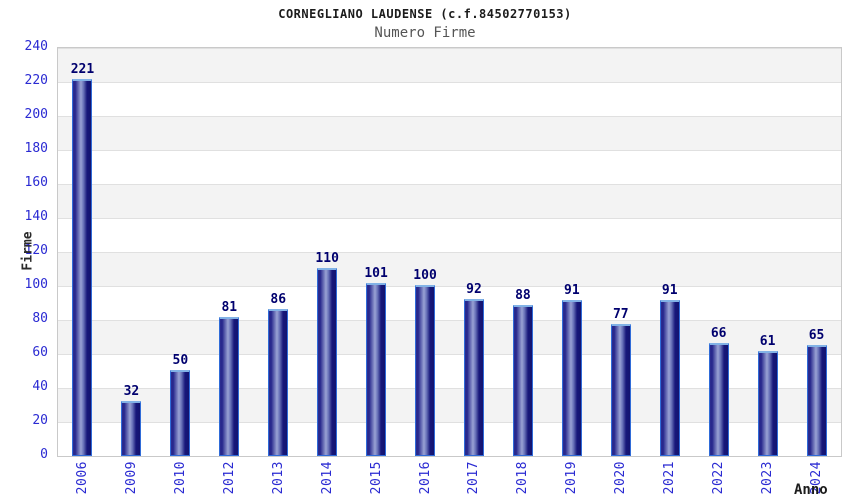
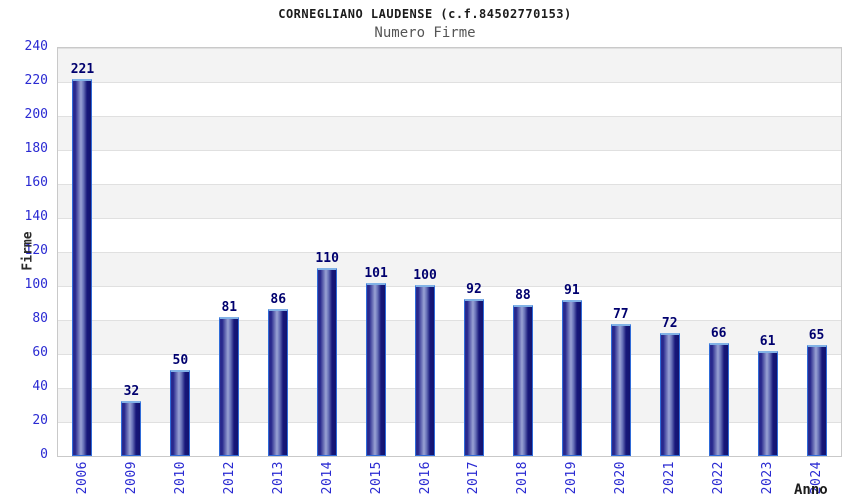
2021: 91 -> 72
